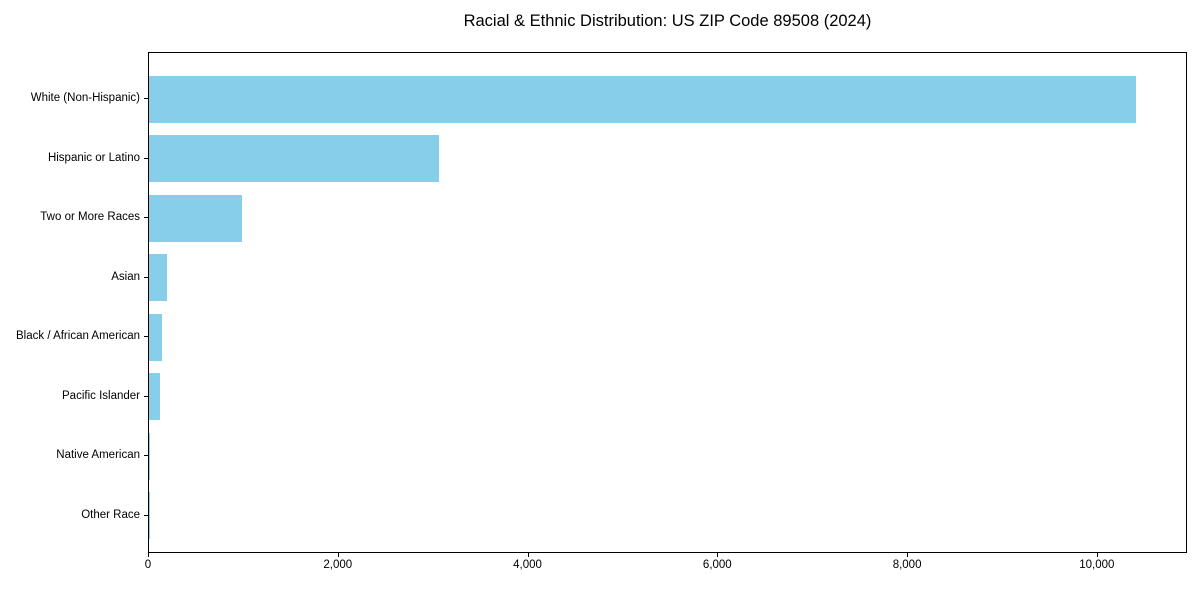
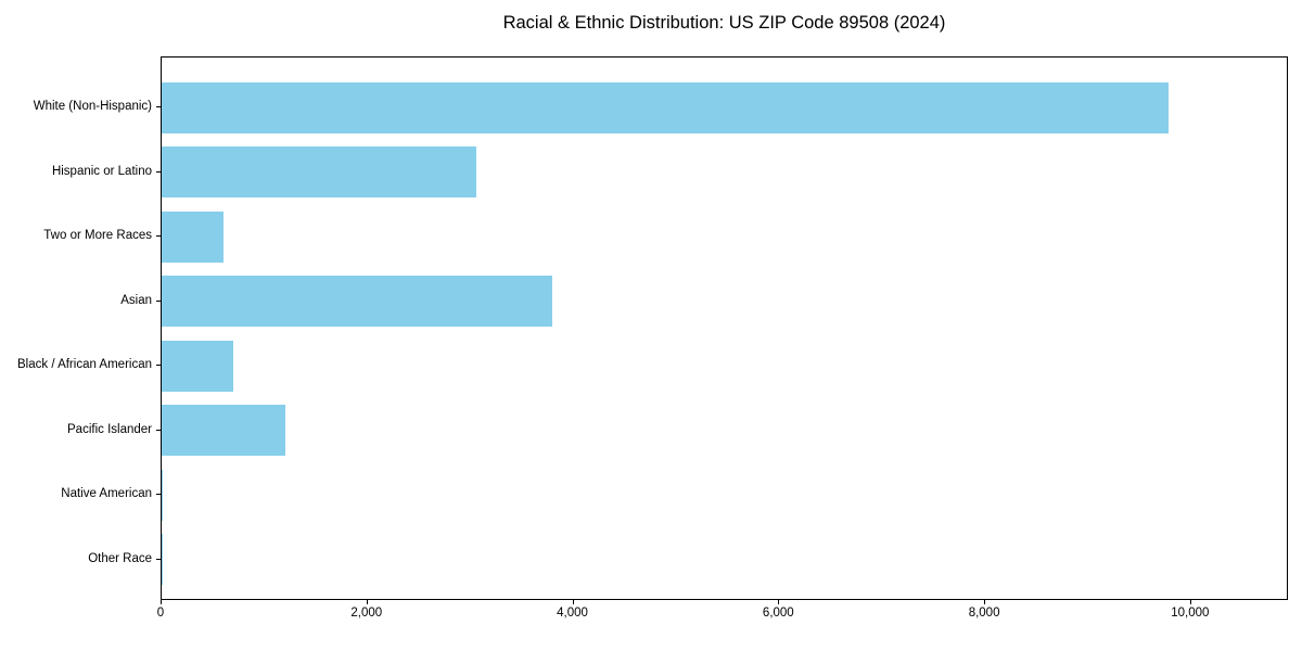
White (Non-Hispanic): 10400 -> 9800
Two or More Races: 1000 -> 600
Asian: 200 -> 3800
Black / African American: 100 -> 700
Pacific Islander: 100 -> 1200
